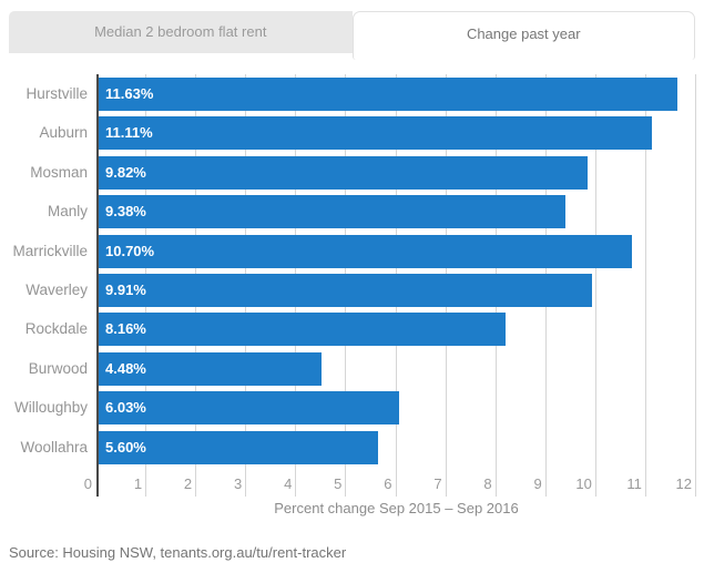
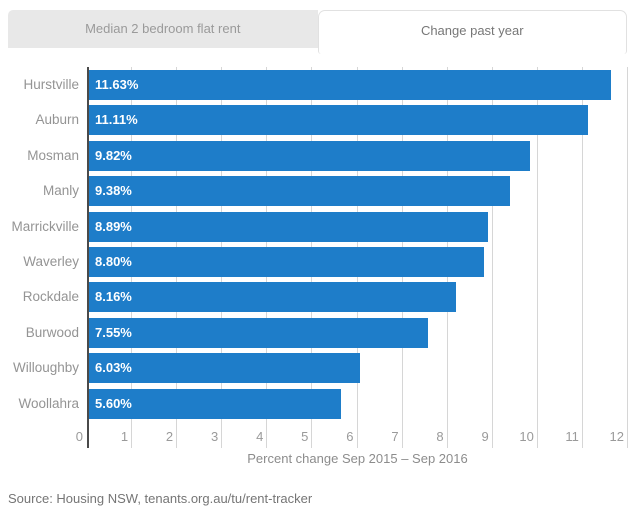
Marrickville: 10.70% -> 8.89%
Waverley: 9.91% -> 8.80%
Burwood: 4.48% -> 7.55%
